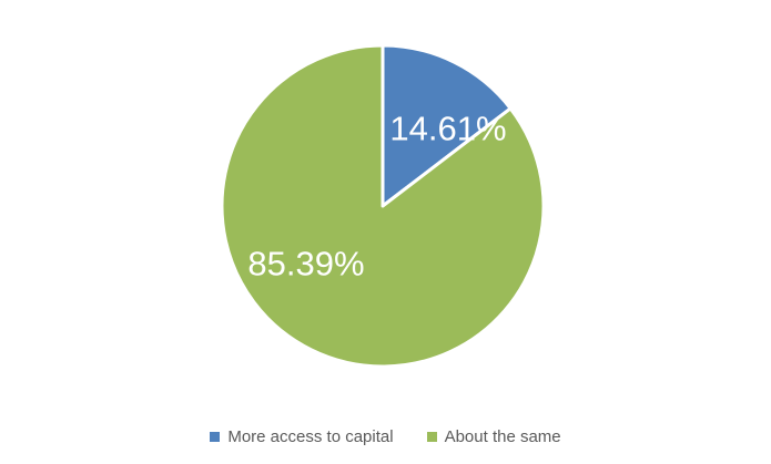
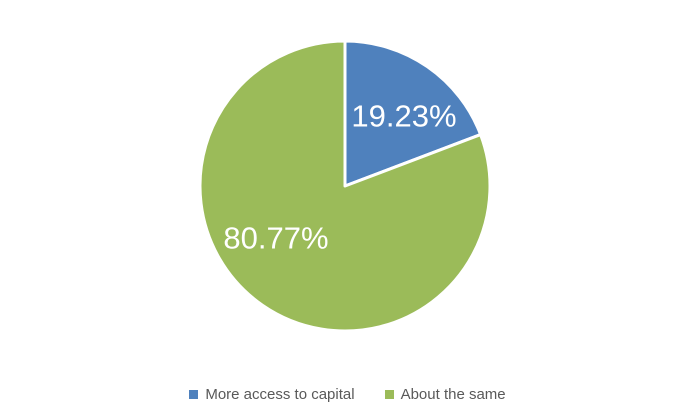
More access to capital: 14.61% -> 19.23%
About the same: 85.39% -> 80.77%
